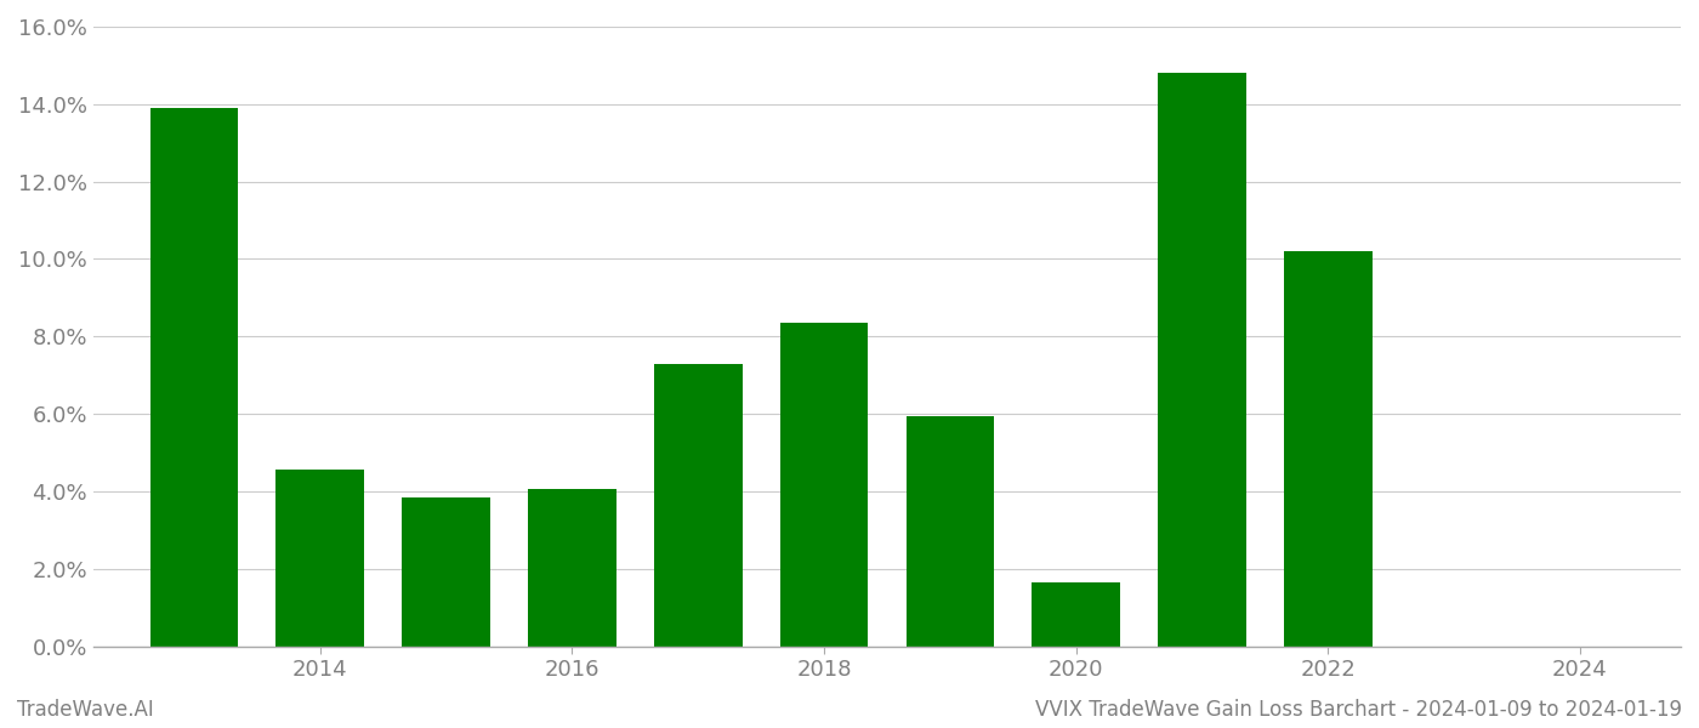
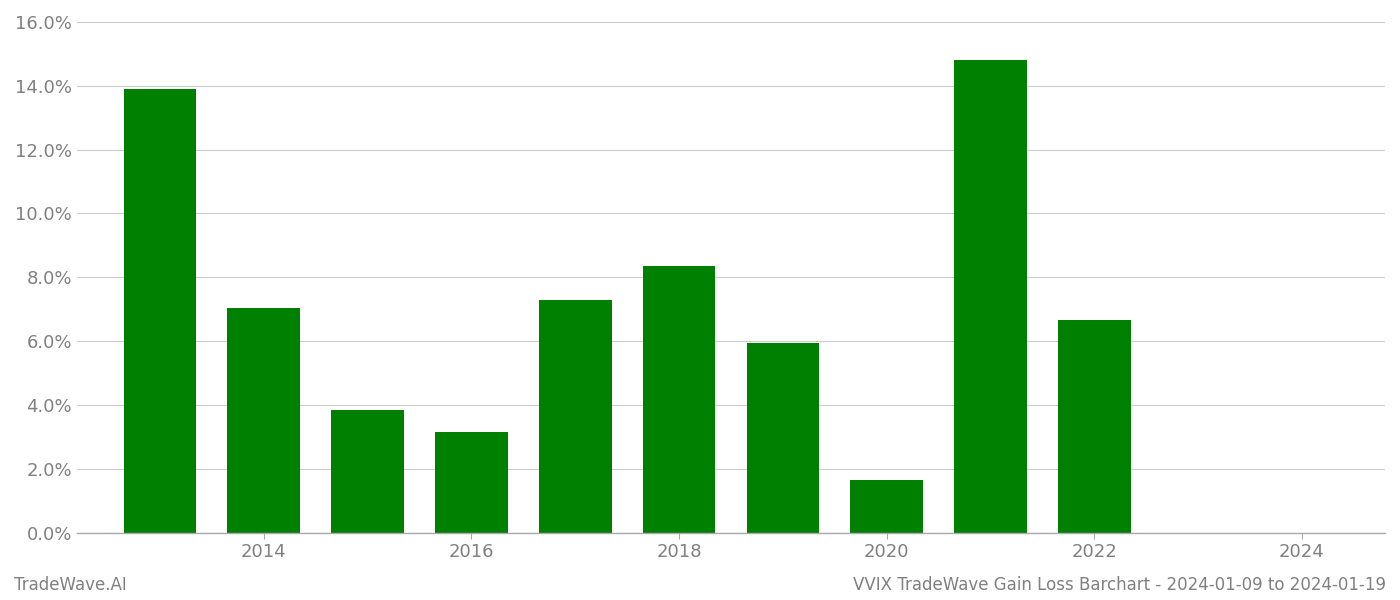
2014: 4.55% -> 7.05%
2016: 4.05% -> 3.15%
2022: 10.20% -> 6.65%
